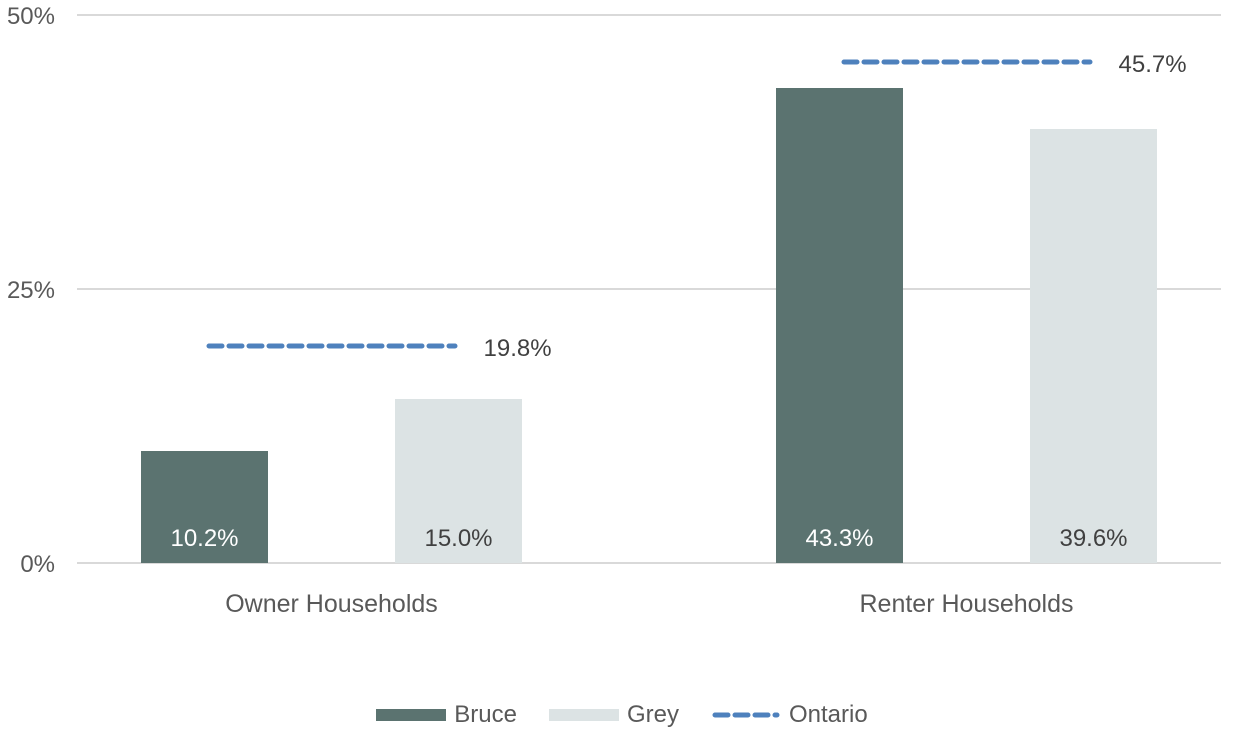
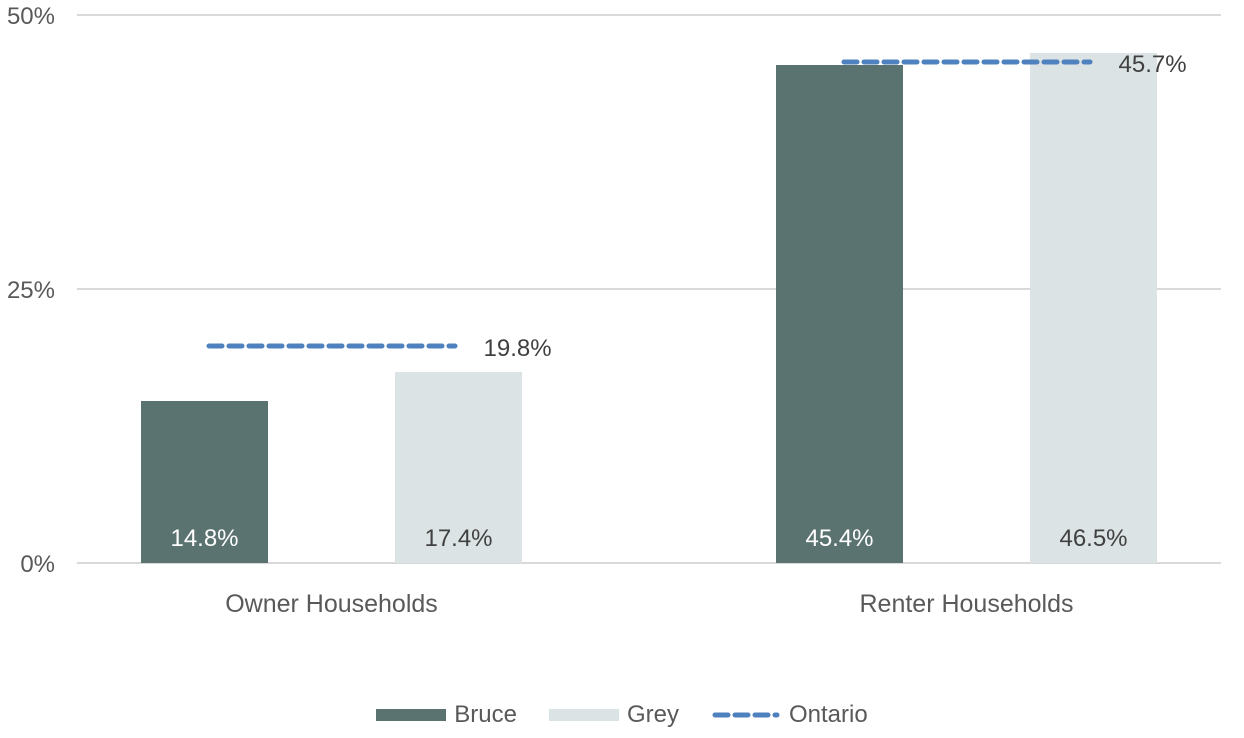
Bruce/Owner Households: 10.2% -> 14.8%
Grey/Owner Households: 15.0% -> 17.4%
Bruce/Renter Households: 43.3% -> 45.4%
Grey/Renter Households: 39.6% -> 46.5%
